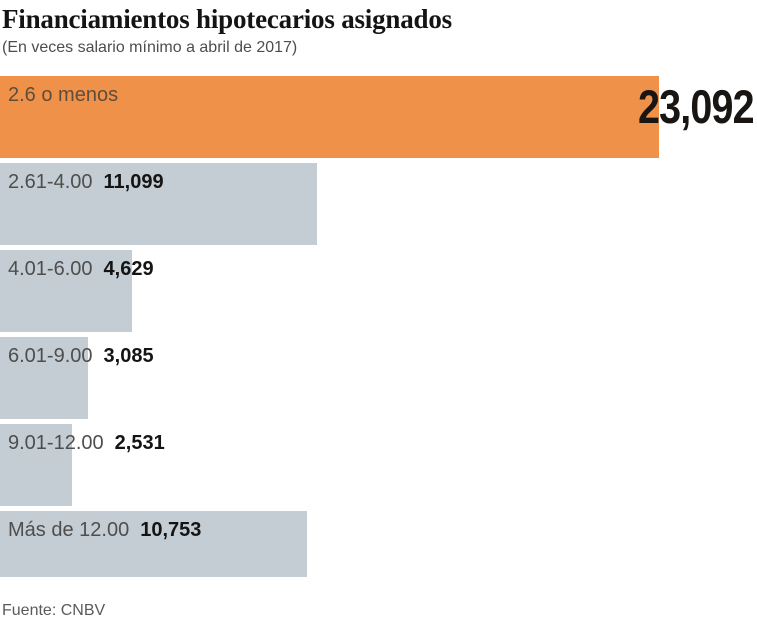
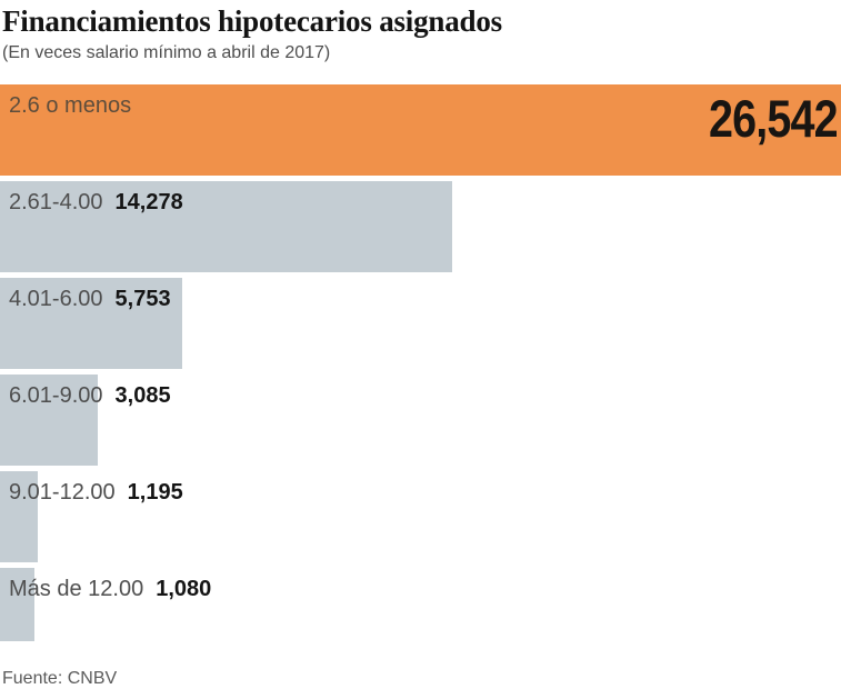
2.6 o menos: 23,092 -> 26,542
2.61-4.00: 11,099 -> 14,278
4.01-6.00: 4,629 -> 5,753
9.01-12.00: 2,531 -> 1,195
Más de 12.00: 10,753 -> 1,080
